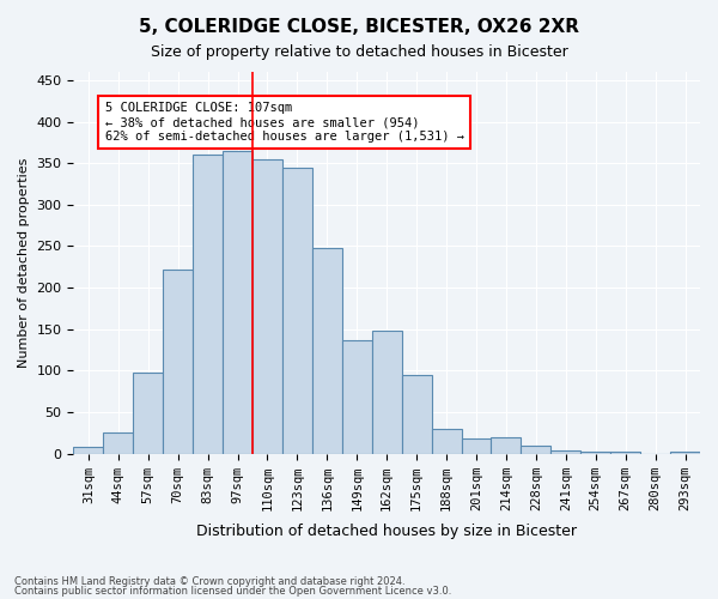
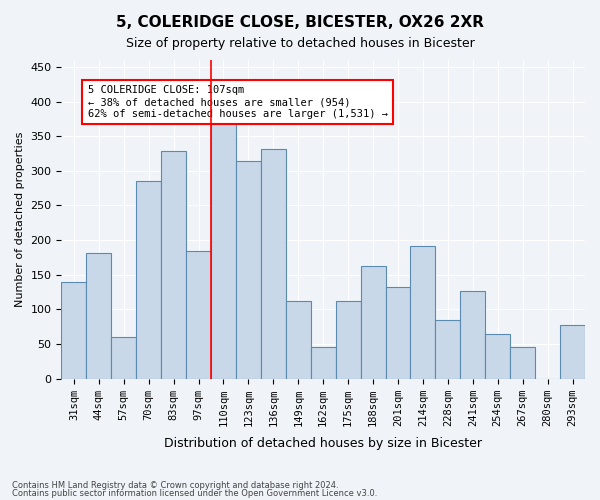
31sqm: 8 -> 140
44sqm: 25 -> 182
57sqm: 98 -> 60
70sqm: 222 -> 286
83sqm: 360 -> 328
97sqm: 365 -> 184
110sqm: 355 -> 370
123sqm: 345 -> 314
136sqm: 248 -> 332
149sqm: 136 -> 112
162sqm: 148 -> 46
175sqm: 95 -> 112
188sqm: 30 -> 162
201sqm: 19 -> 132
214sqm: 20 -> 192
228sqm: 10 -> 84
241sqm: 4 -> 126
254sqm: 2 -> 64
267sqm: 3 -> 46
293sqm: 2 -> 78
